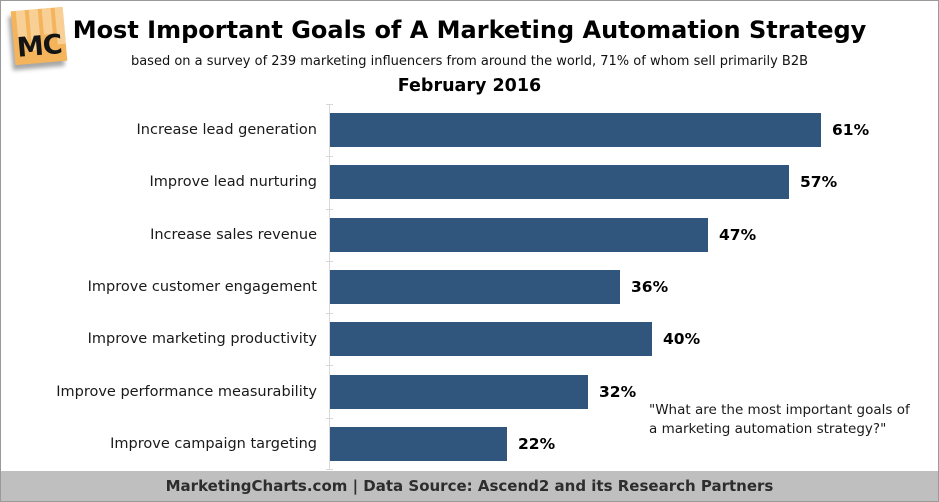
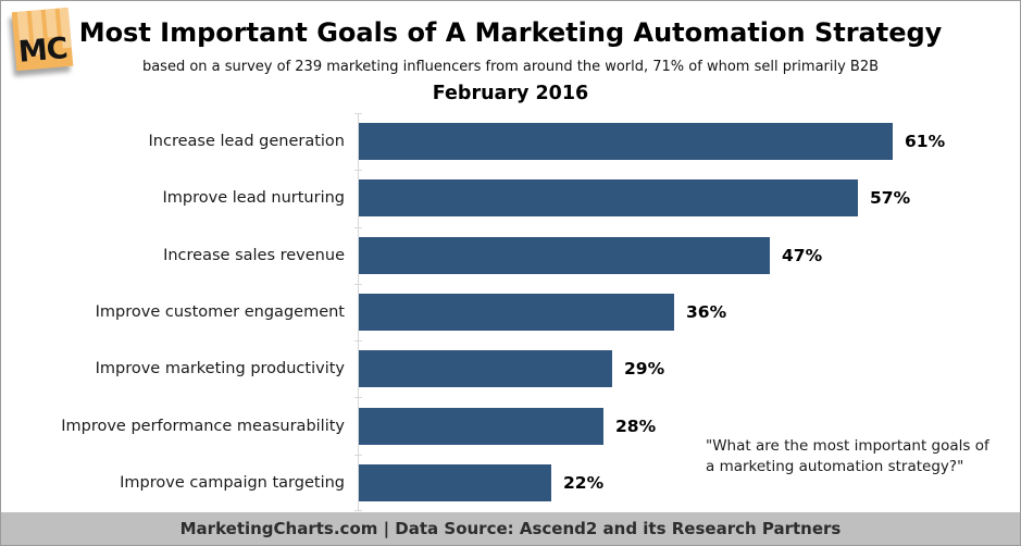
Improve marketing productivity: 40% -> 29%
Improve performance measurability: 32% -> 28%
